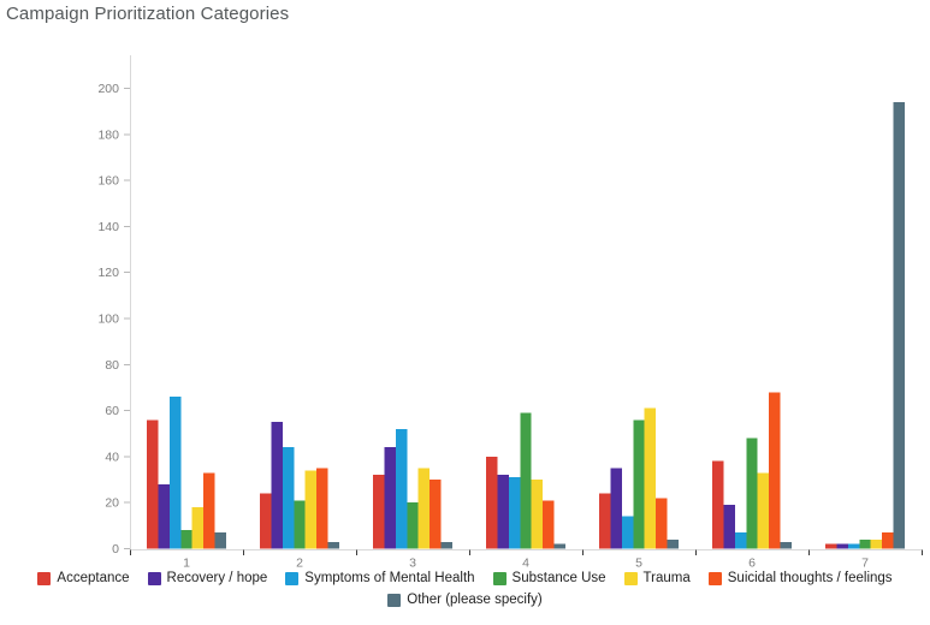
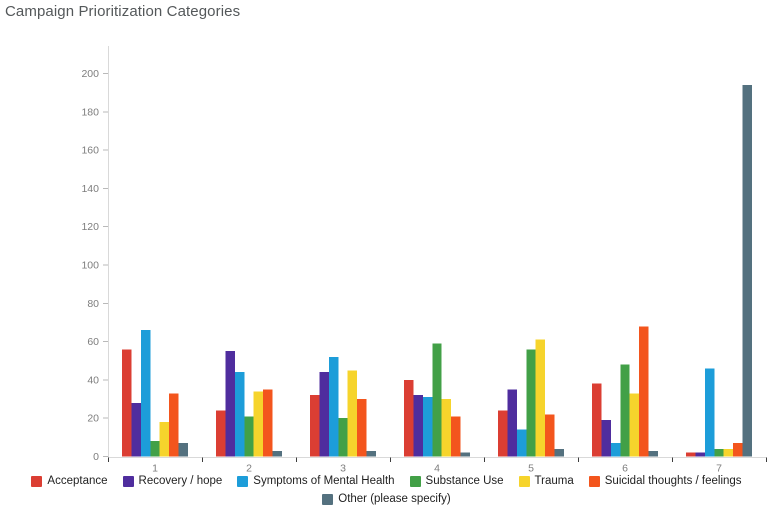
Trauma/3: 35 -> 45
Symptoms of Mental Health/7: 2 -> 46
